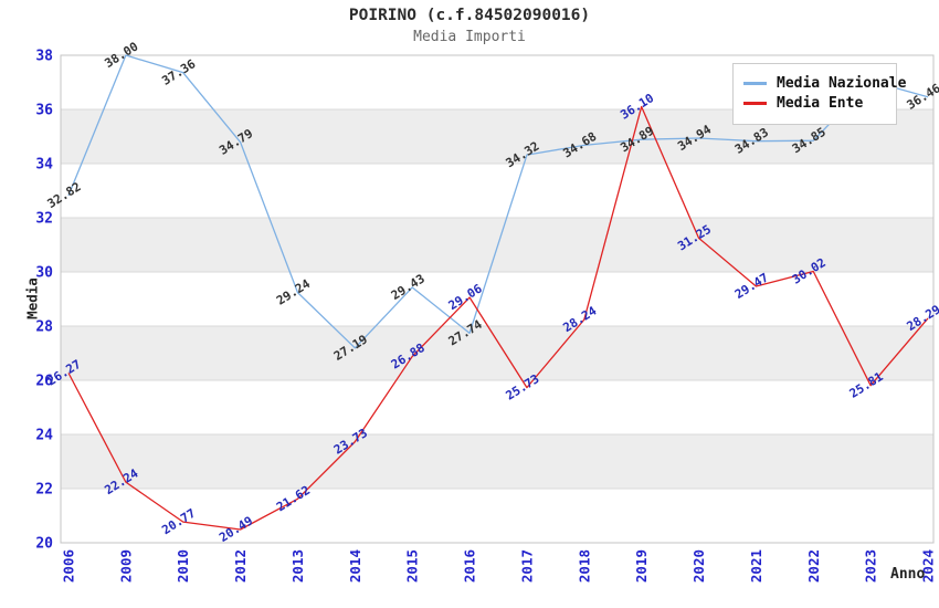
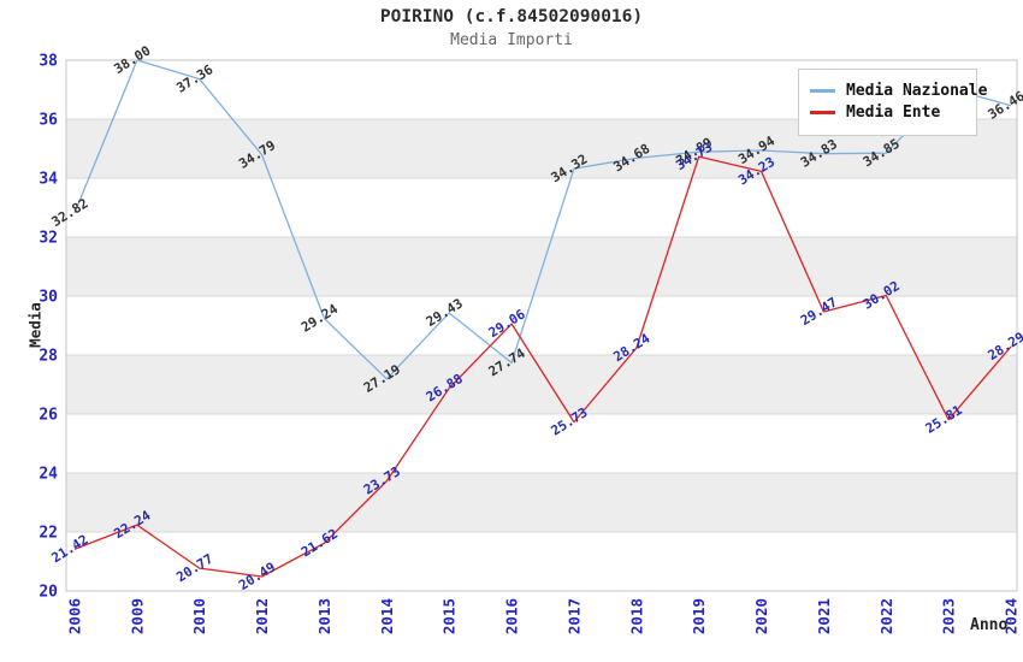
Media Ente/2006: 26.27 -> 21.42
Media Ente/2019: 36.10 -> 34.73
Media Ente/2020: 31.25 -> 34.23
